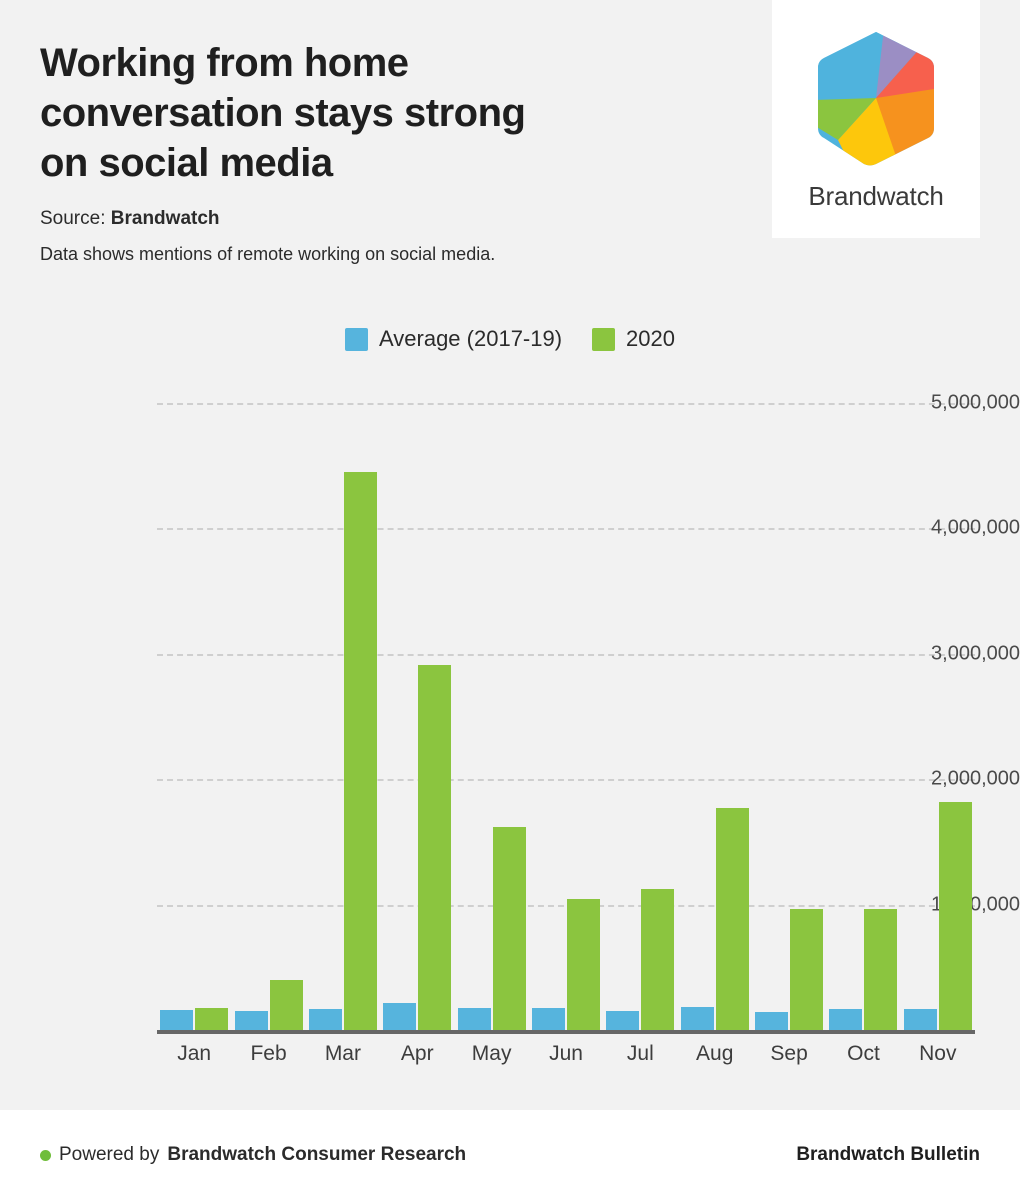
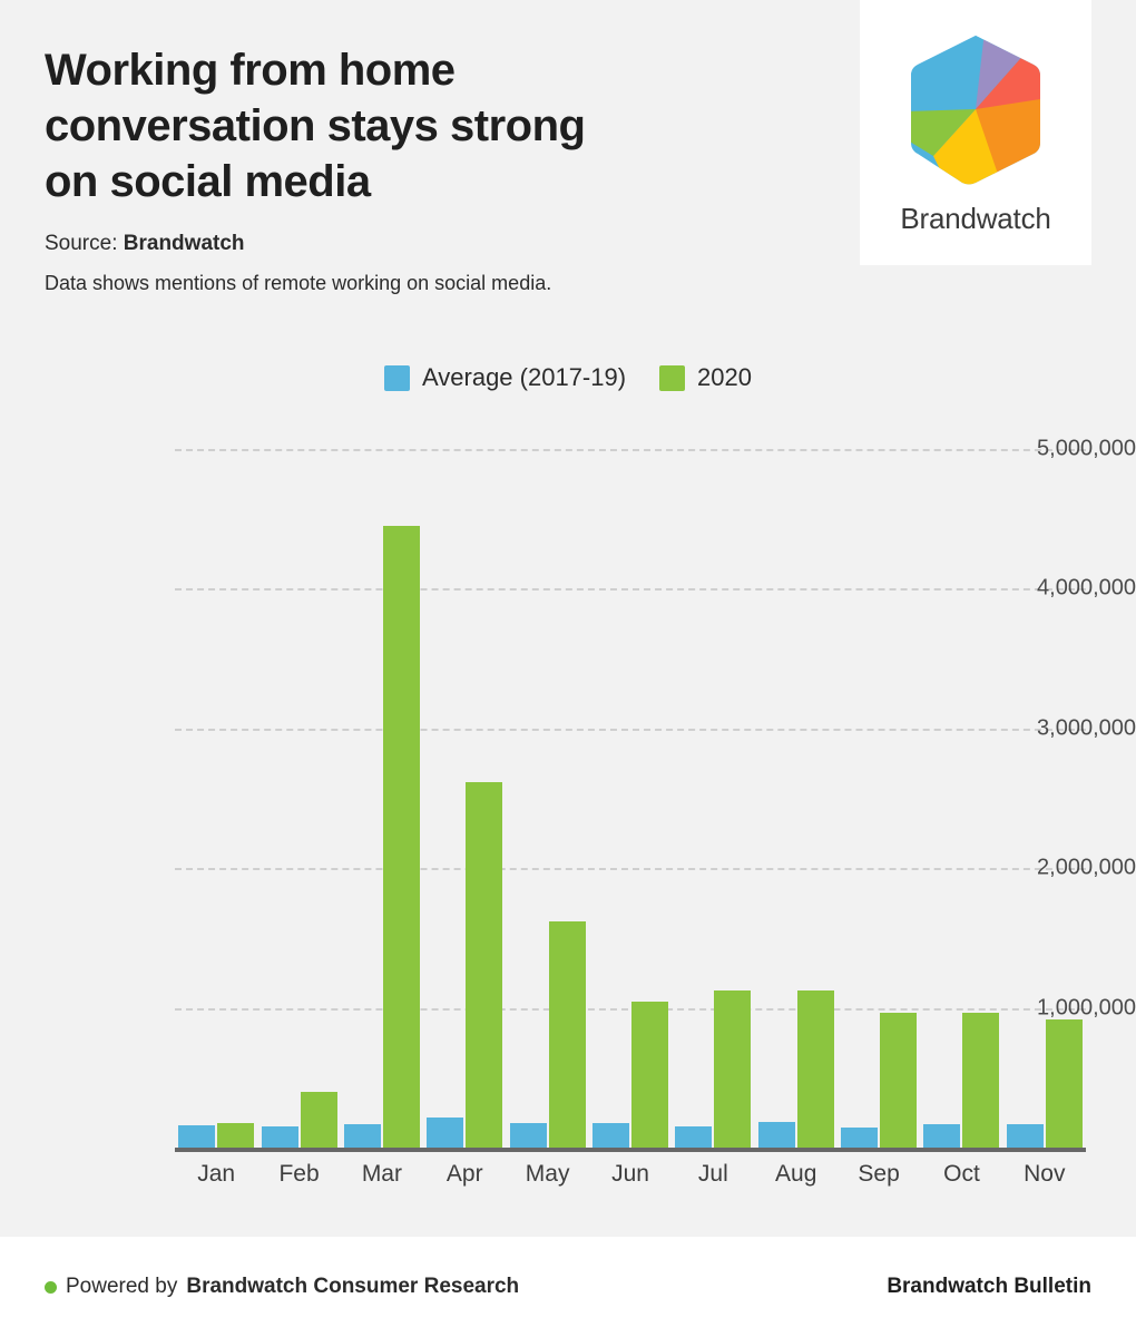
2020/Apr: 2910000 -> 2610000
2020/Aug: 1770000 -> 1120000
2020/Nov: 1820000 -> 920000
